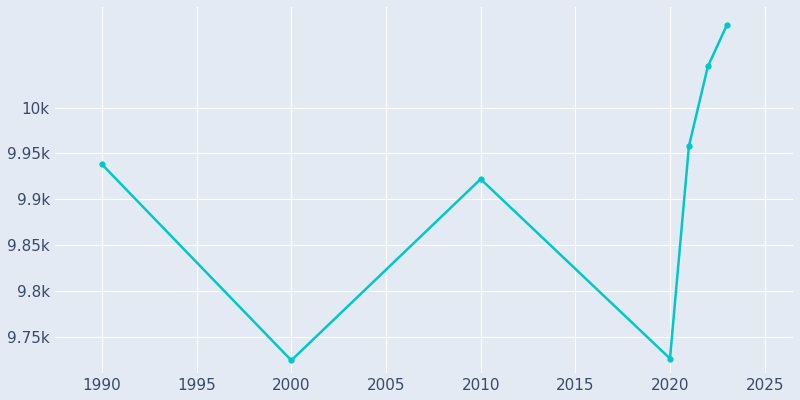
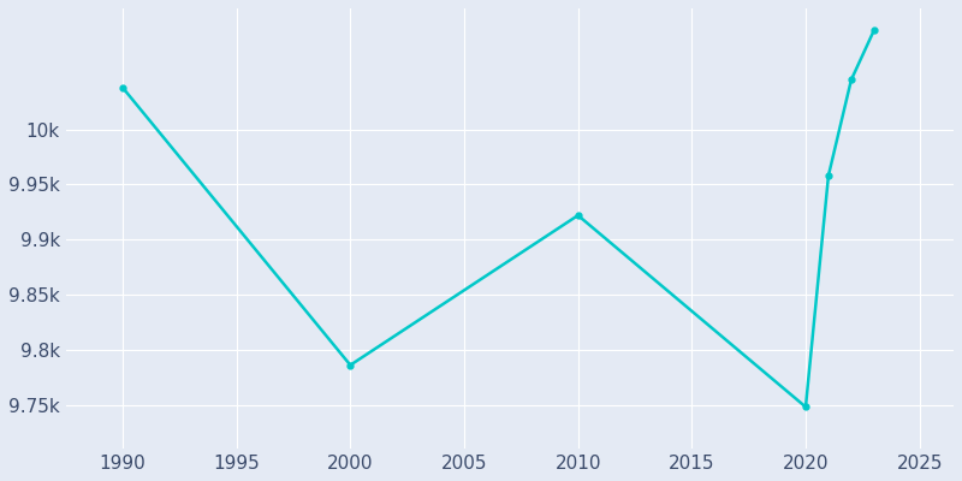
1990: 9.938k -> 10.038k
2000: 9.724k -> 9.786k
2020: 9.726k -> 9.748k
